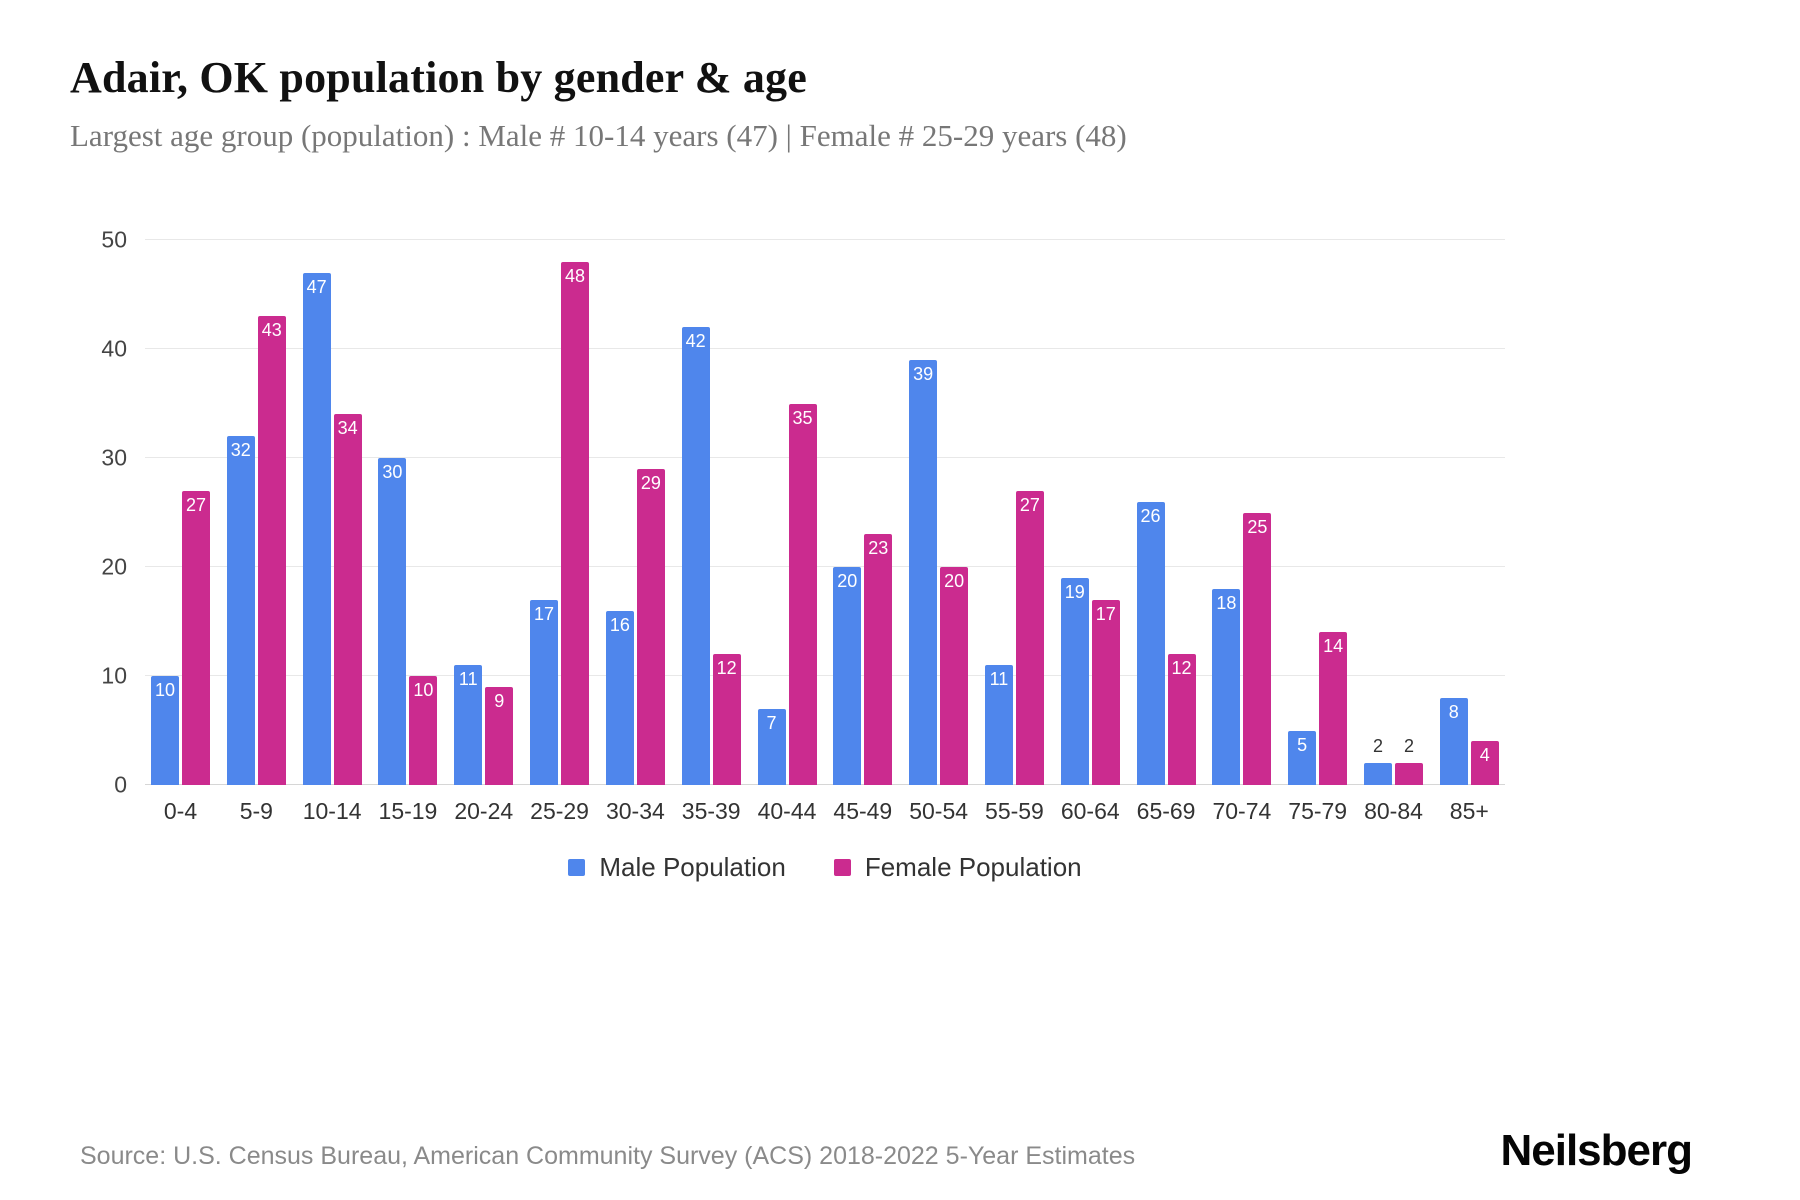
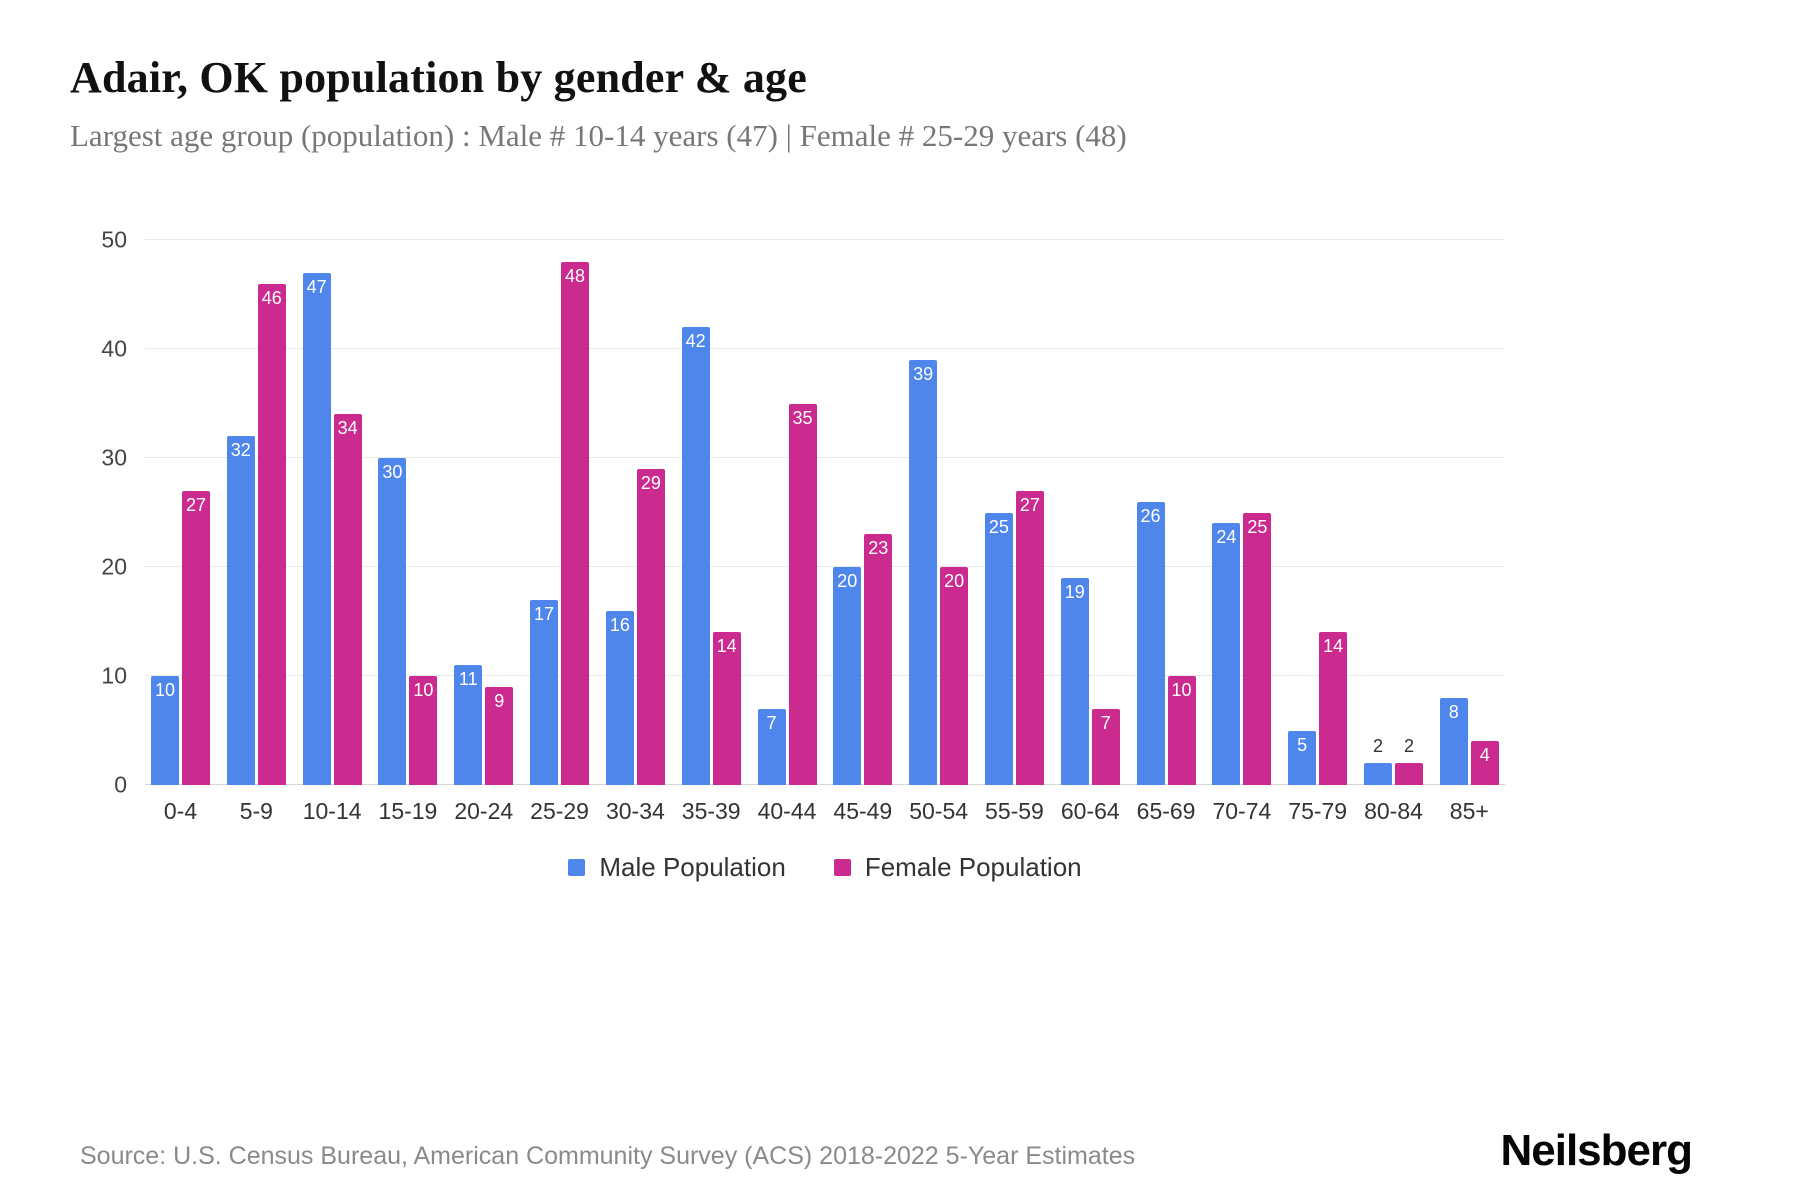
Female Population/5-9: 43 -> 46
Female Population/35-39: 12 -> 14
Male Population/55-59: 11 -> 25
Female Population/60-64: 17 -> 7
Female Population/65-69: 12 -> 10
Male Population/70-74: 18 -> 24
